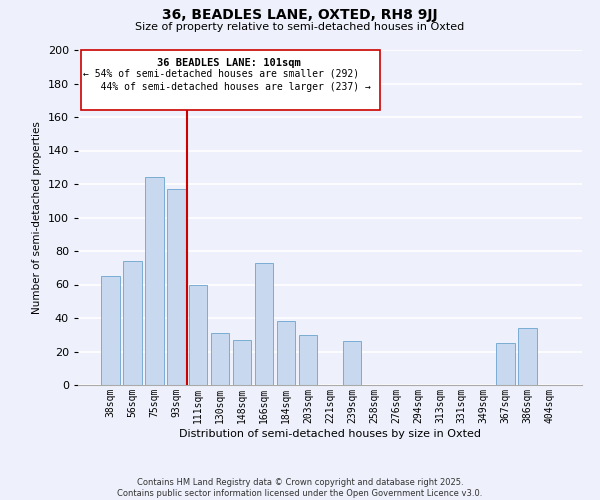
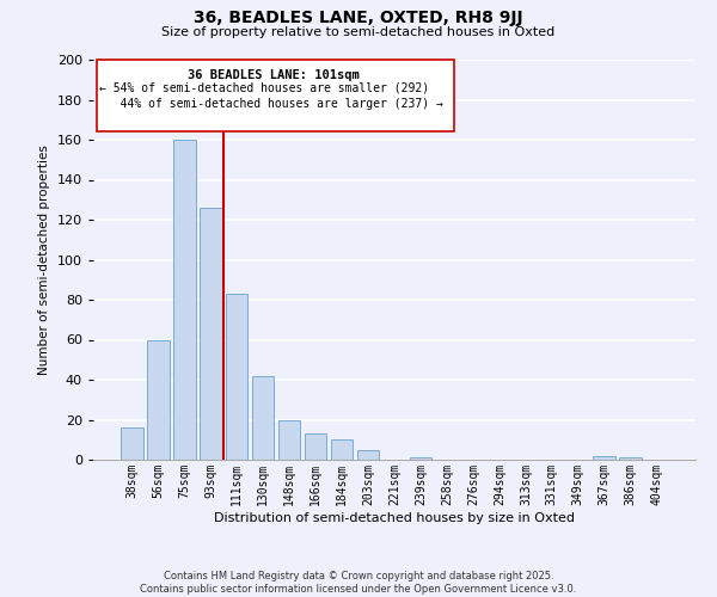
38sqm: 65 -> 16
56sqm: 74 -> 60
75sqm: 124 -> 160
93sqm: 117 -> 126
111sqm: 60 -> 83
130sqm: 31 -> 42
148sqm: 27 -> 20
166sqm: 73 -> 13
184sqm: 38 -> 10
203sqm: 30 -> 5
239sqm: 26 -> 1
367sqm: 25 -> 2
386sqm: 34 -> 1
